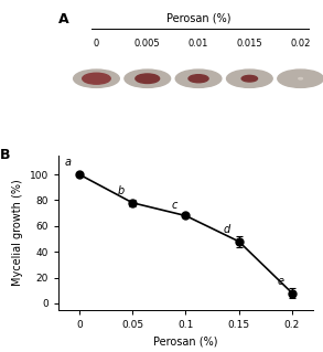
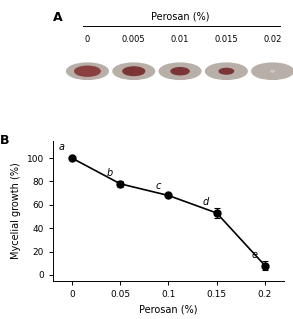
0.15: 48 -> 53
